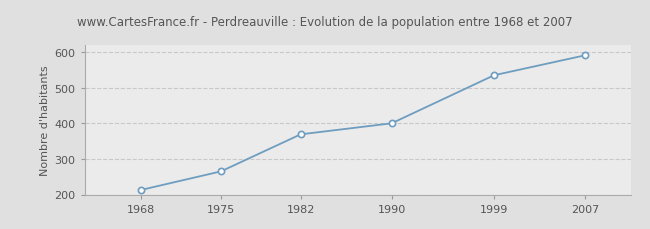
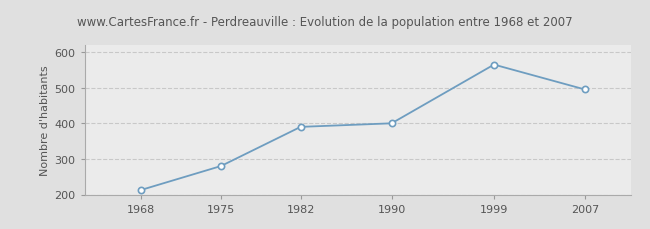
1975: 265 -> 280
1982: 369 -> 390
1999: 535 -> 565
2007: 591 -> 495
